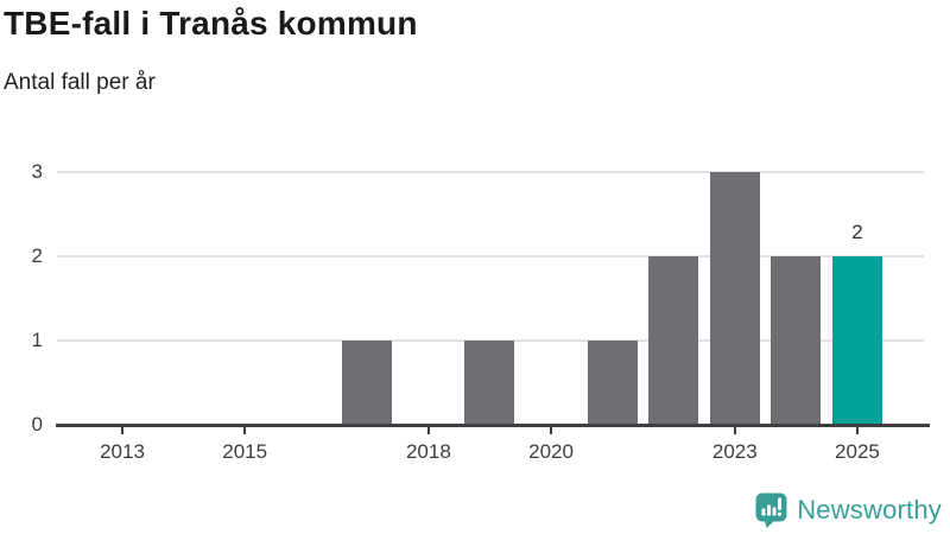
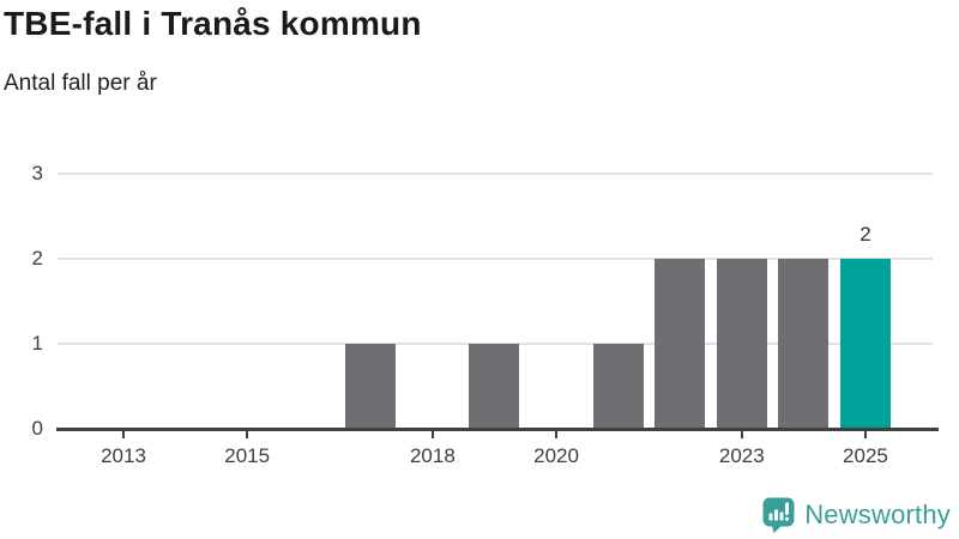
2023: 3 -> 2
